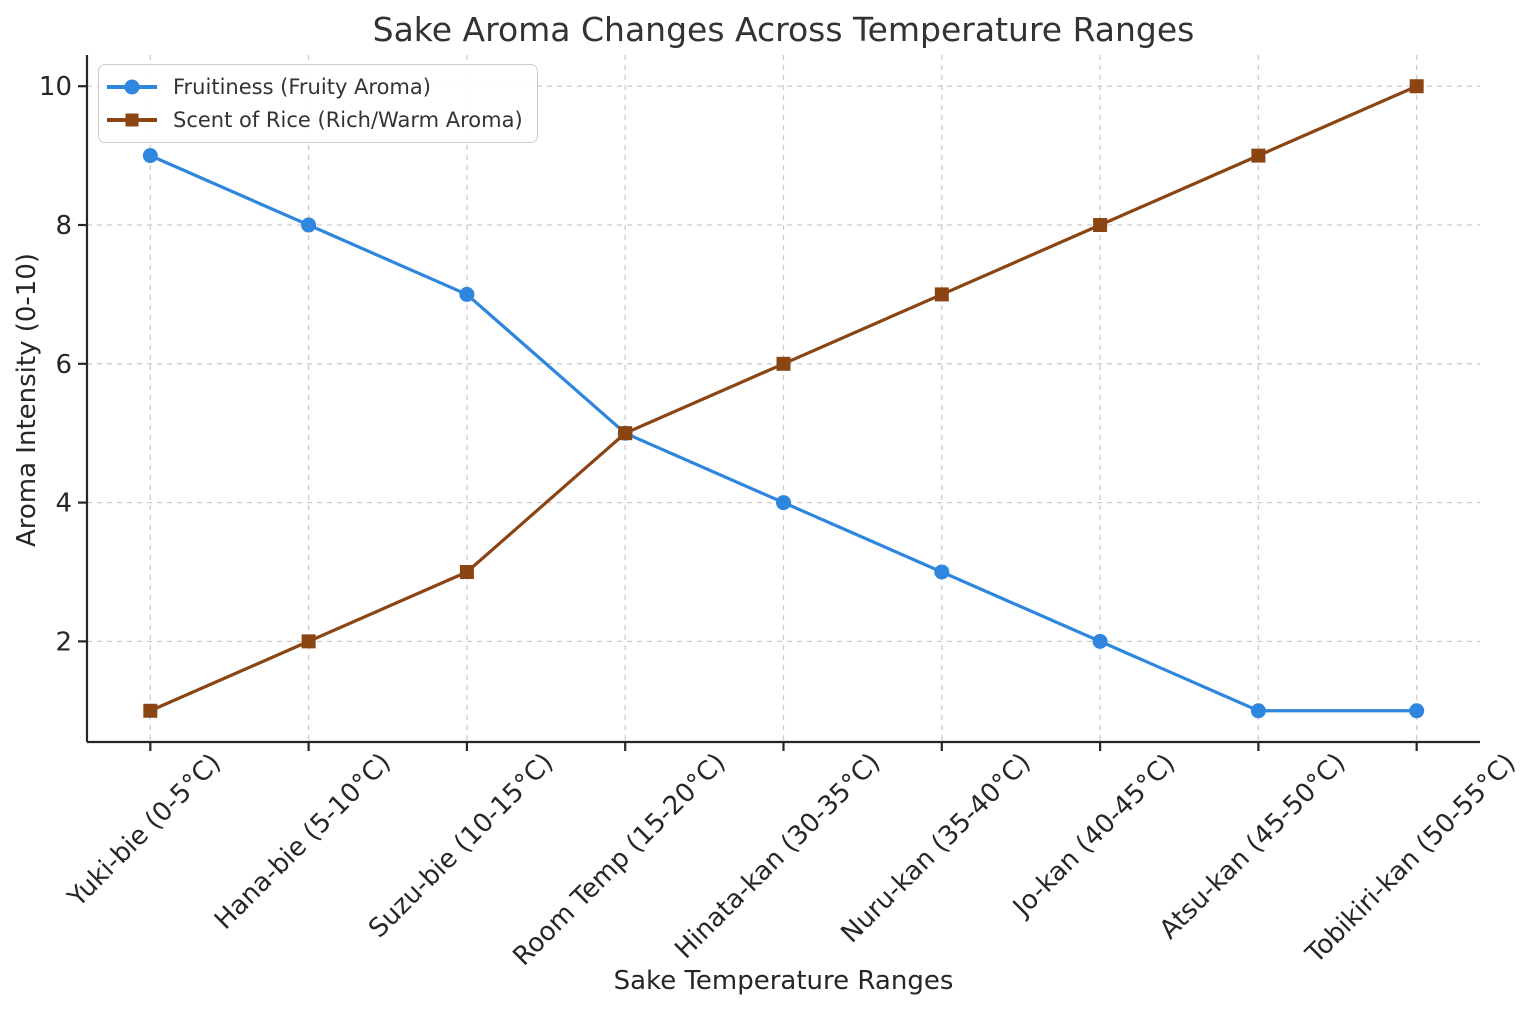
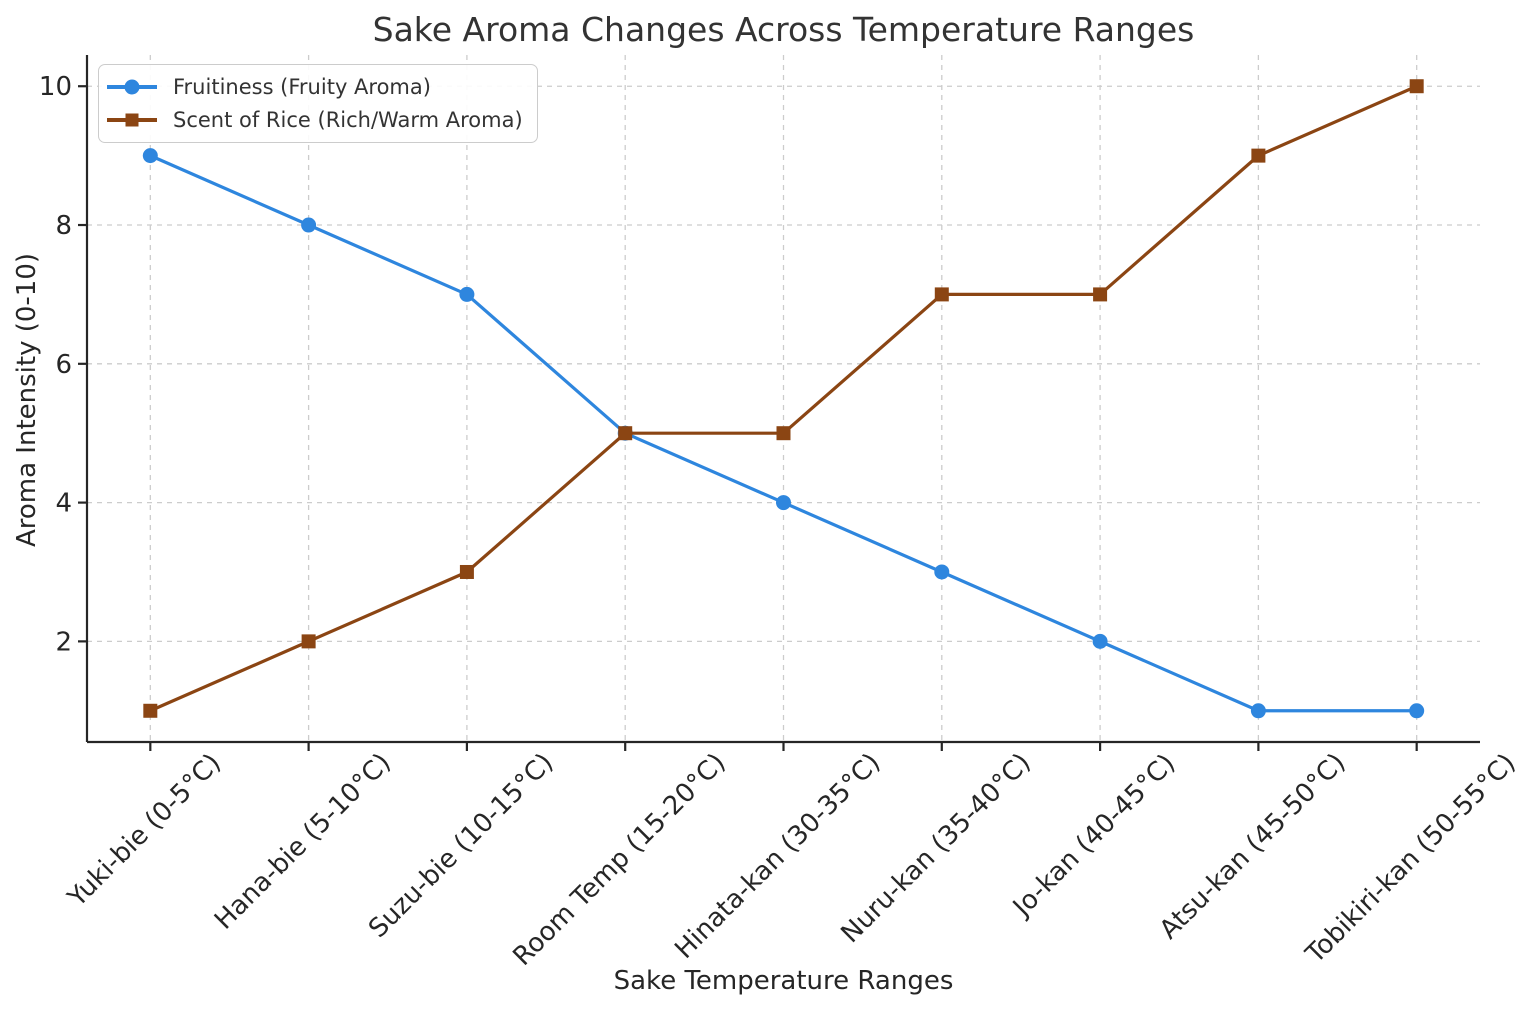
Scent of Rice (Rich/Warm Aroma)/Hinata-kan (30-35°C): 6 -> 5
Scent of Rice (Rich/Warm Aroma)/Jo-kan (40-45°C): 8 -> 7
